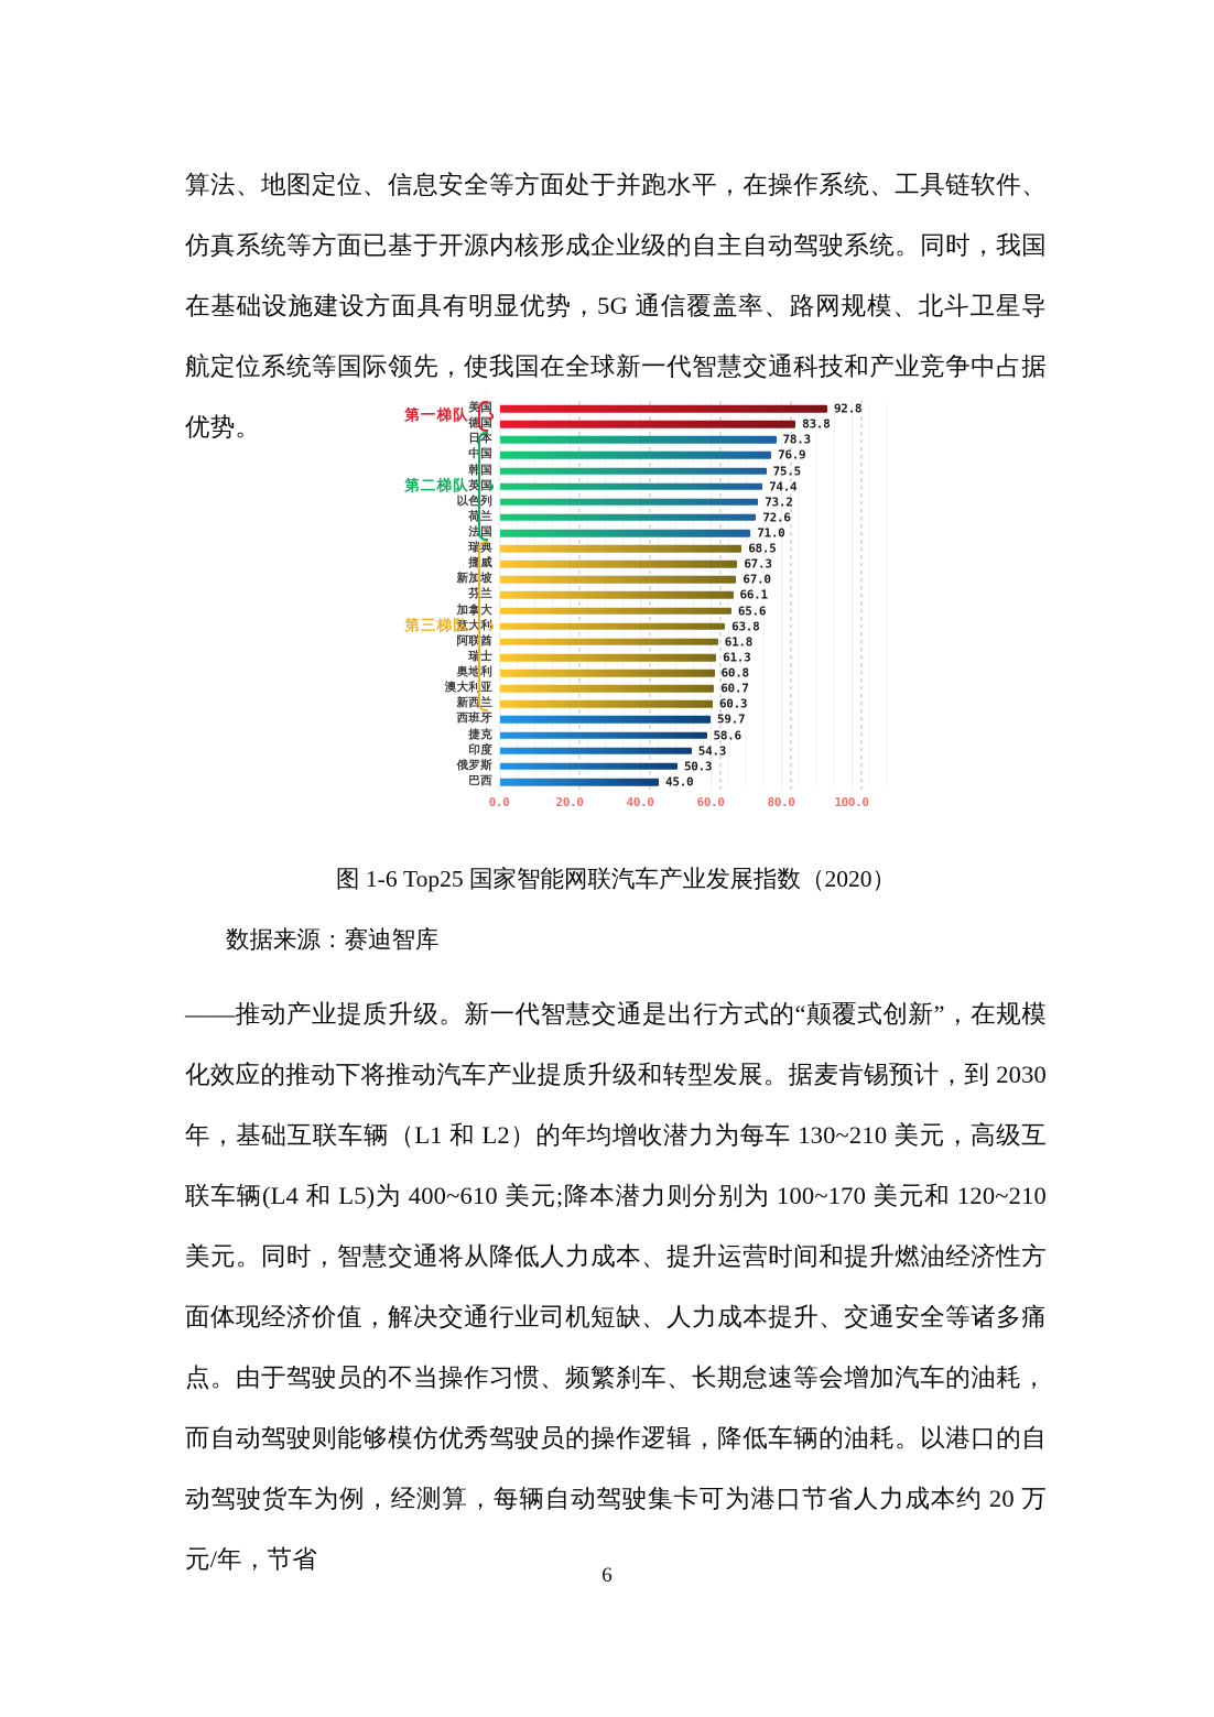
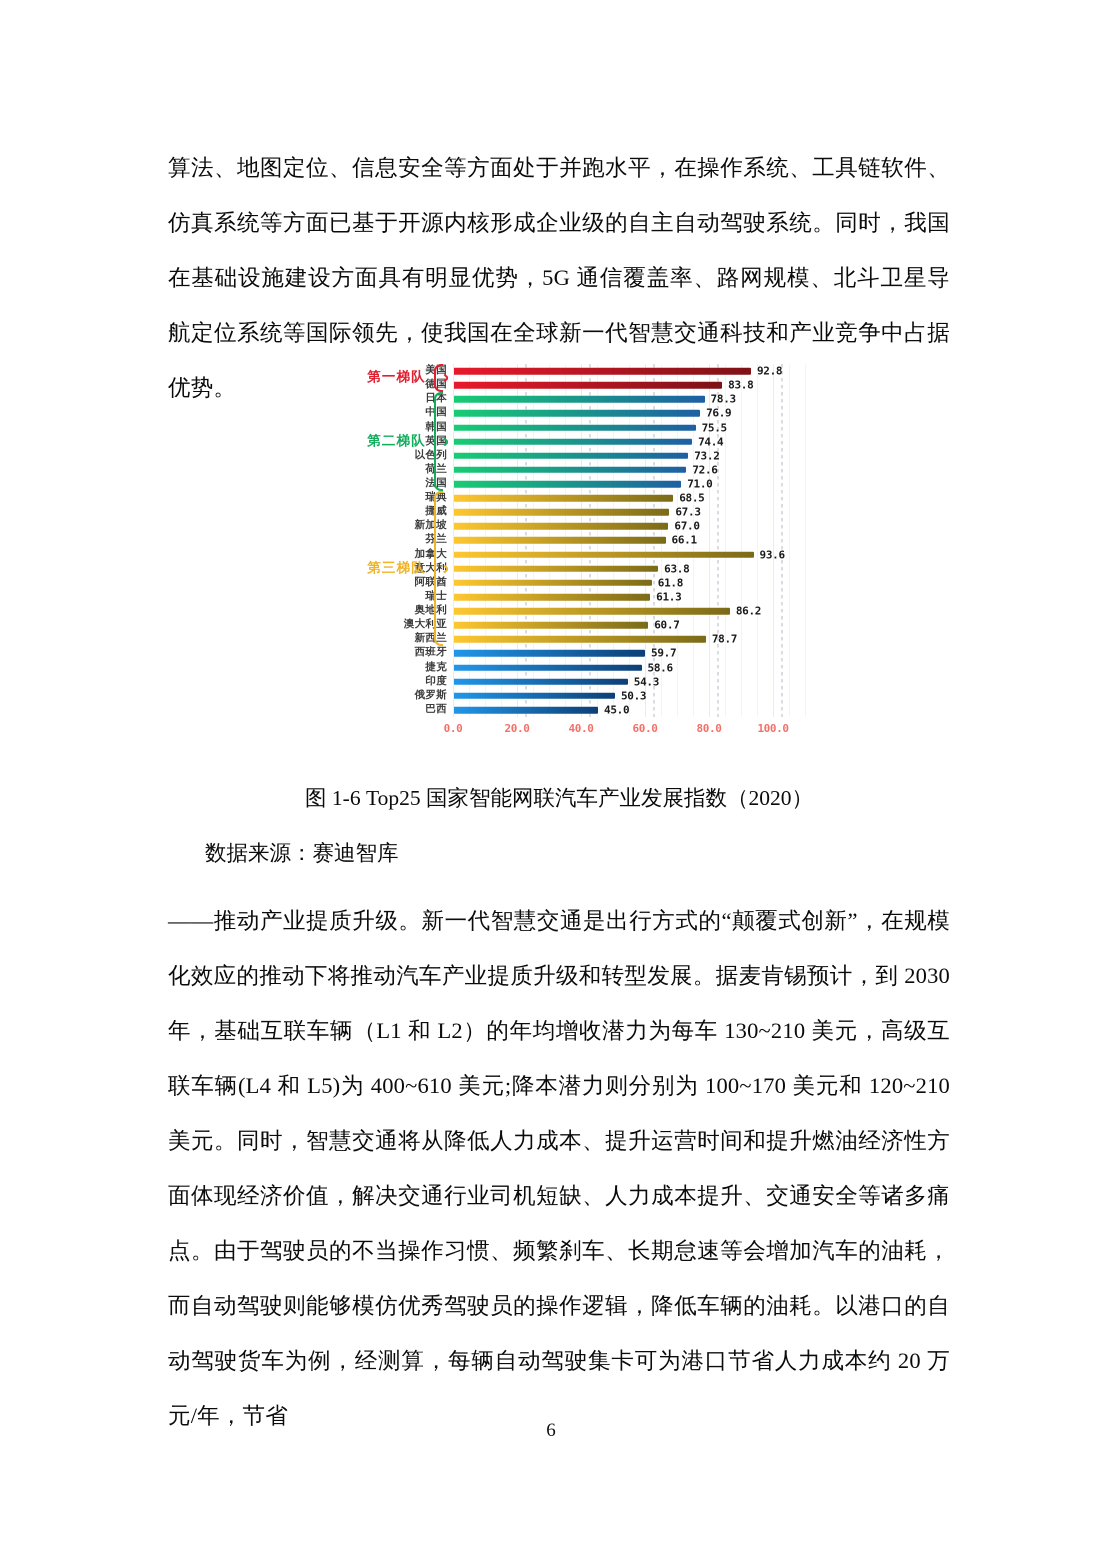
加拿大: 65.6 -> 93.6
奥地利: 60.8 -> 86.2
新西兰: 60.3 -> 78.7
